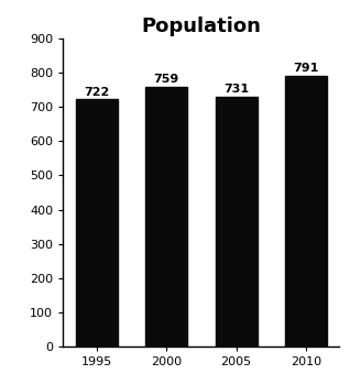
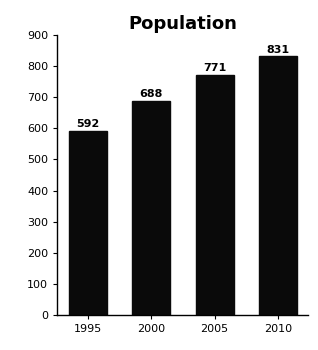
1995: 722 -> 592
2000: 759 -> 688
2005: 731 -> 771
2010: 791 -> 831
